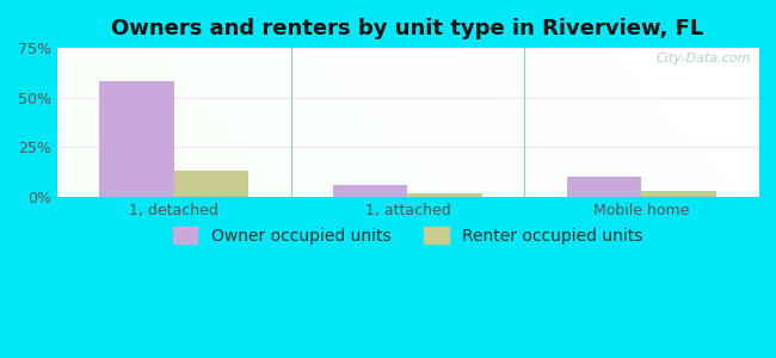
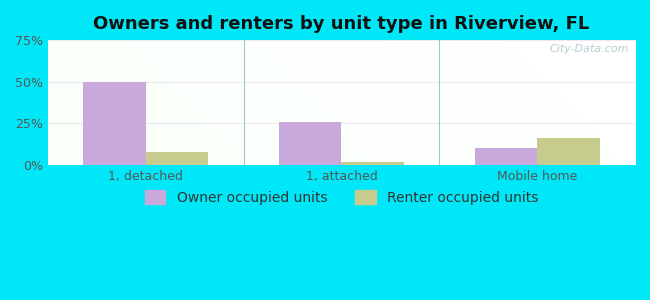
Owner occupied units/1, detached: 58% -> 50%
Renter occupied units/1, detached: 13% -> 8%
Owner occupied units/1, attached: 6% -> 26%
Renter occupied units/Mobile home: 3% -> 16%
